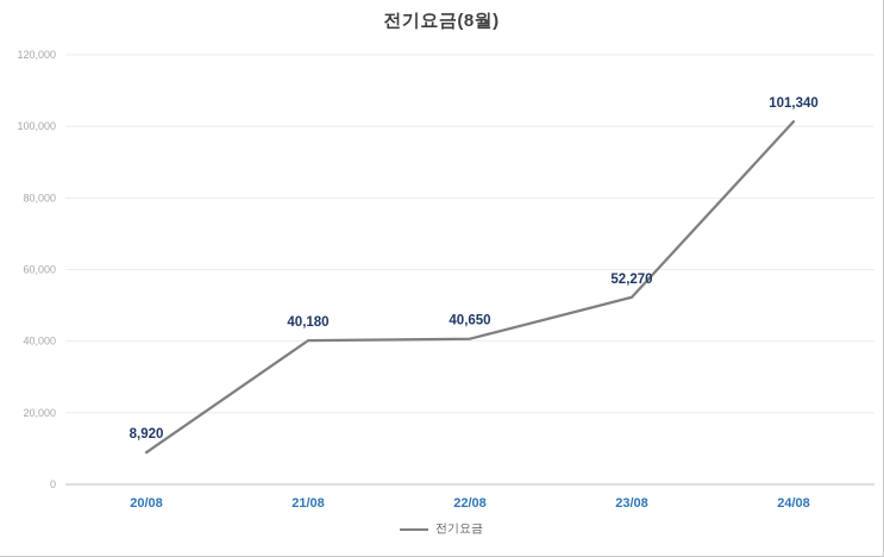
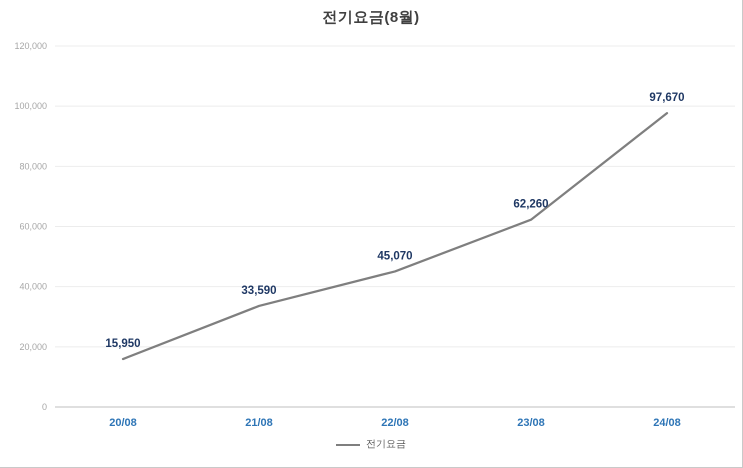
20/08: 8,920 -> 15,950
21/08: 40,180 -> 33,590
22/08: 40,650 -> 45,070
23/08: 52,270 -> 62,260
24/08: 101,340 -> 97,670
